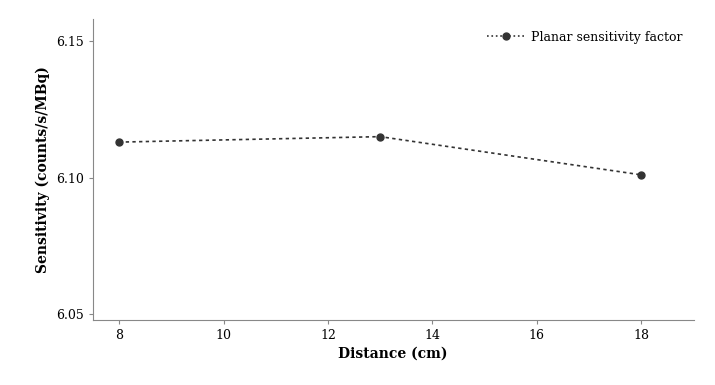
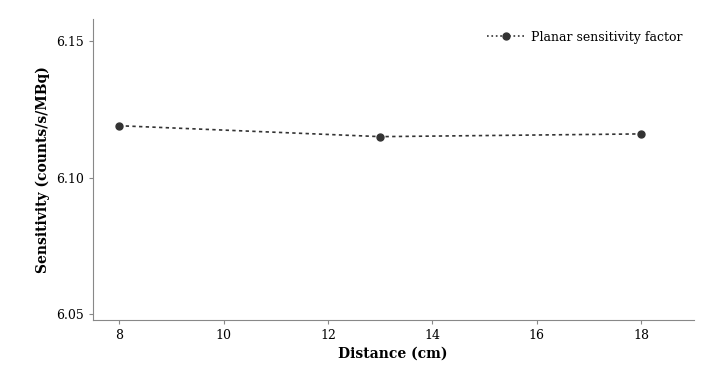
8: 6.113 -> 6.119
18: 6.101 -> 6.116
